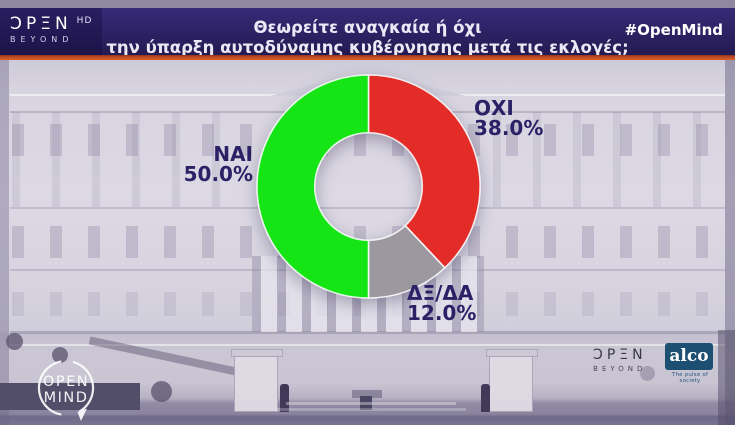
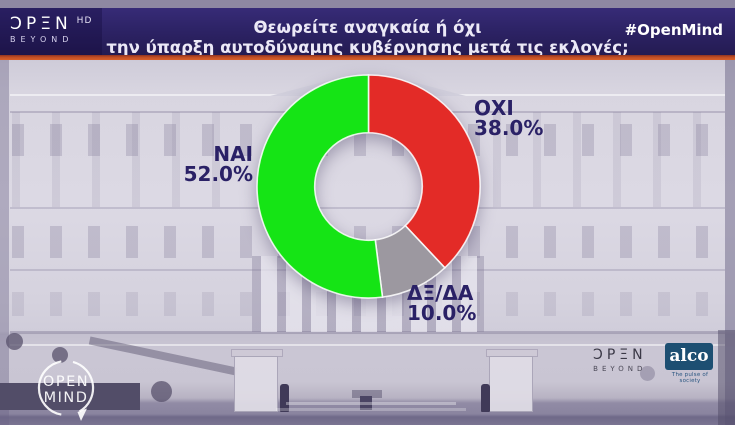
ΔΞ/ΔΑ: 12.0% -> 10.0%
ΝΑΙ: 50.0% -> 52.0%
